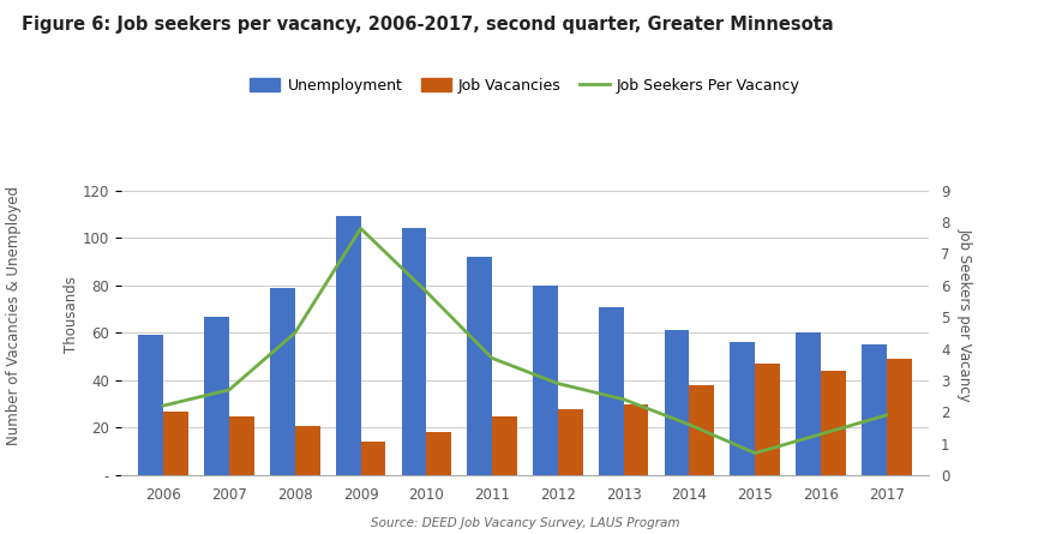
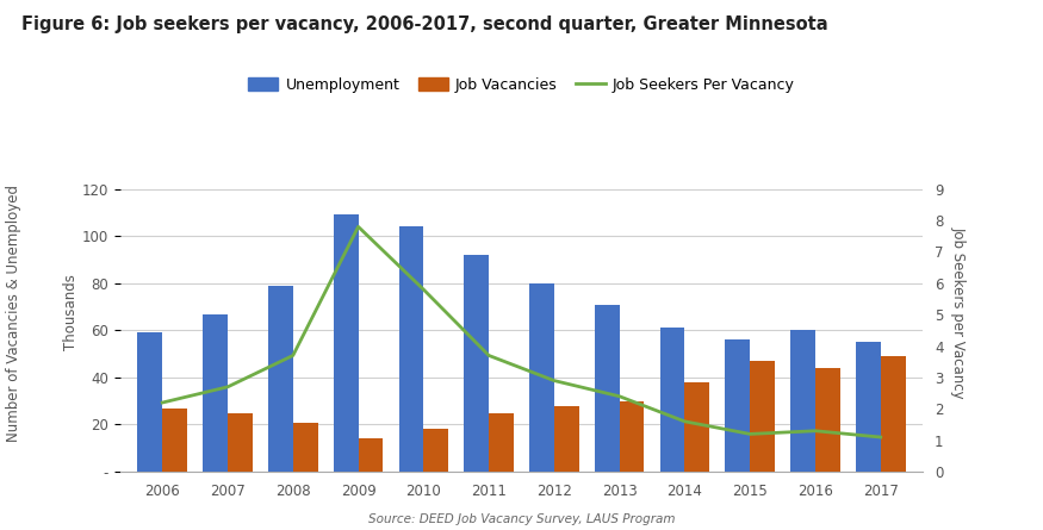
Job Seekers Per Vacancy/2008: 4.5 -> 3.7
Job Seekers Per Vacancy/2015: 0.7 -> 1.2
Job Seekers Per Vacancy/2017: 1.9 -> 1.1
